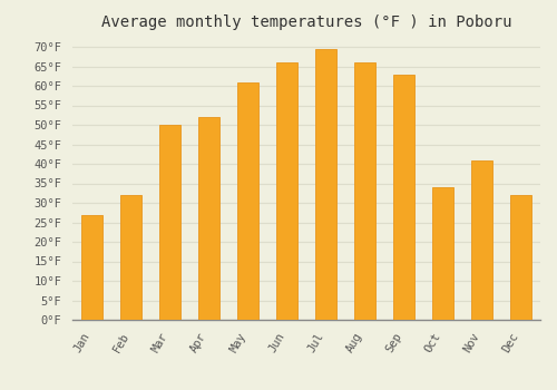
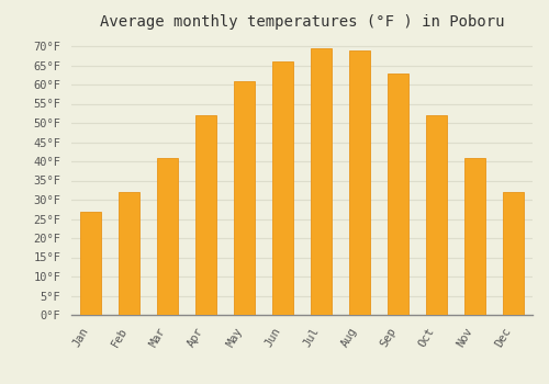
Mar: 50.0°F -> 41.0°F
Aug: 66.0°F -> 69.0°F
Oct: 34.0°F -> 52.0°F
